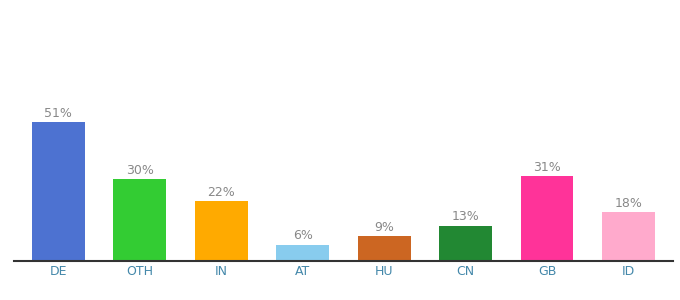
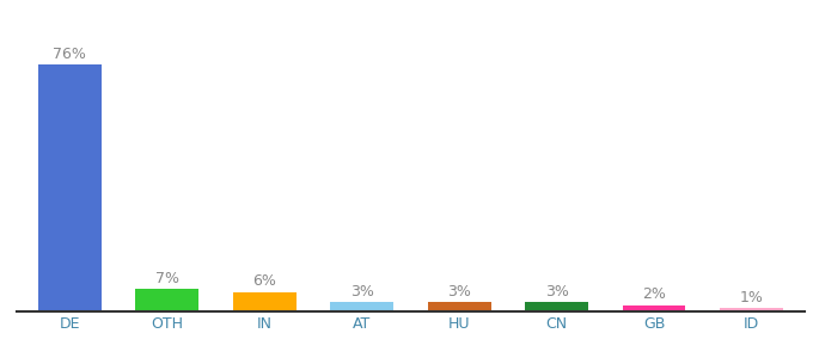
DE: 51% -> 76%
OTH: 30% -> 7%
IN: 22% -> 6%
AT: 6% -> 3%
HU: 9% -> 3%
CN: 13% -> 3%
GB: 31% -> 2%
ID: 18% -> 1%
